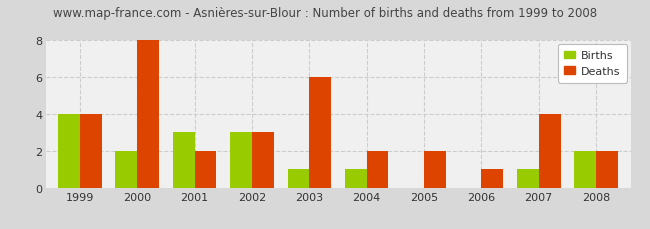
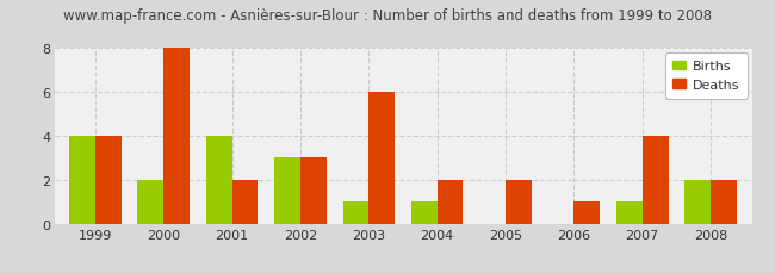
Births/2001: 3 -> 4
